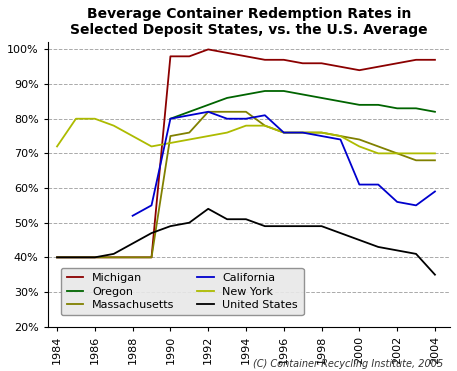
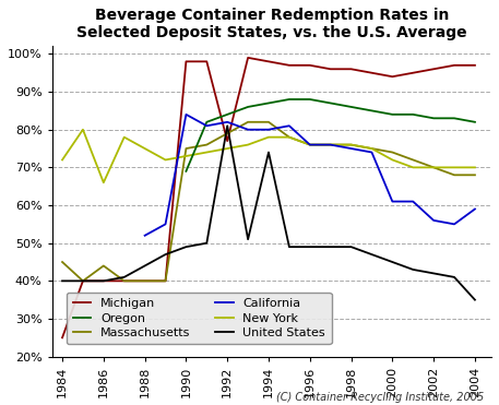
Michigan/1984: 40% -> 25%
Massachusetts/1984: 40% -> 45%
Massachusetts/1986: 40% -> 44%
New York/1986: 80% -> 66%
Oregon/1990: 80% -> 69%
California/1990: 80% -> 84%
Michigan/1992: 100% -> 77%
Massachusetts/1992: 82% -> 79%
United States/1992: 54% -> 81%
United States/1994: 51% -> 74%
